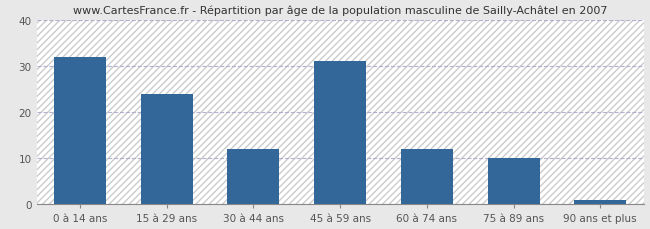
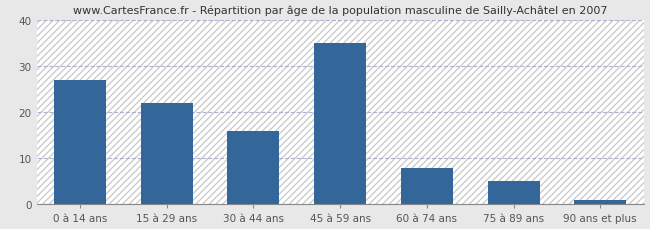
0 à 14 ans: 32 -> 27
15 à 29 ans: 24 -> 22
30 à 44 ans: 12 -> 16
45 à 59 ans: 31 -> 35
60 à 74 ans: 12 -> 8
75 à 89 ans: 10 -> 5
